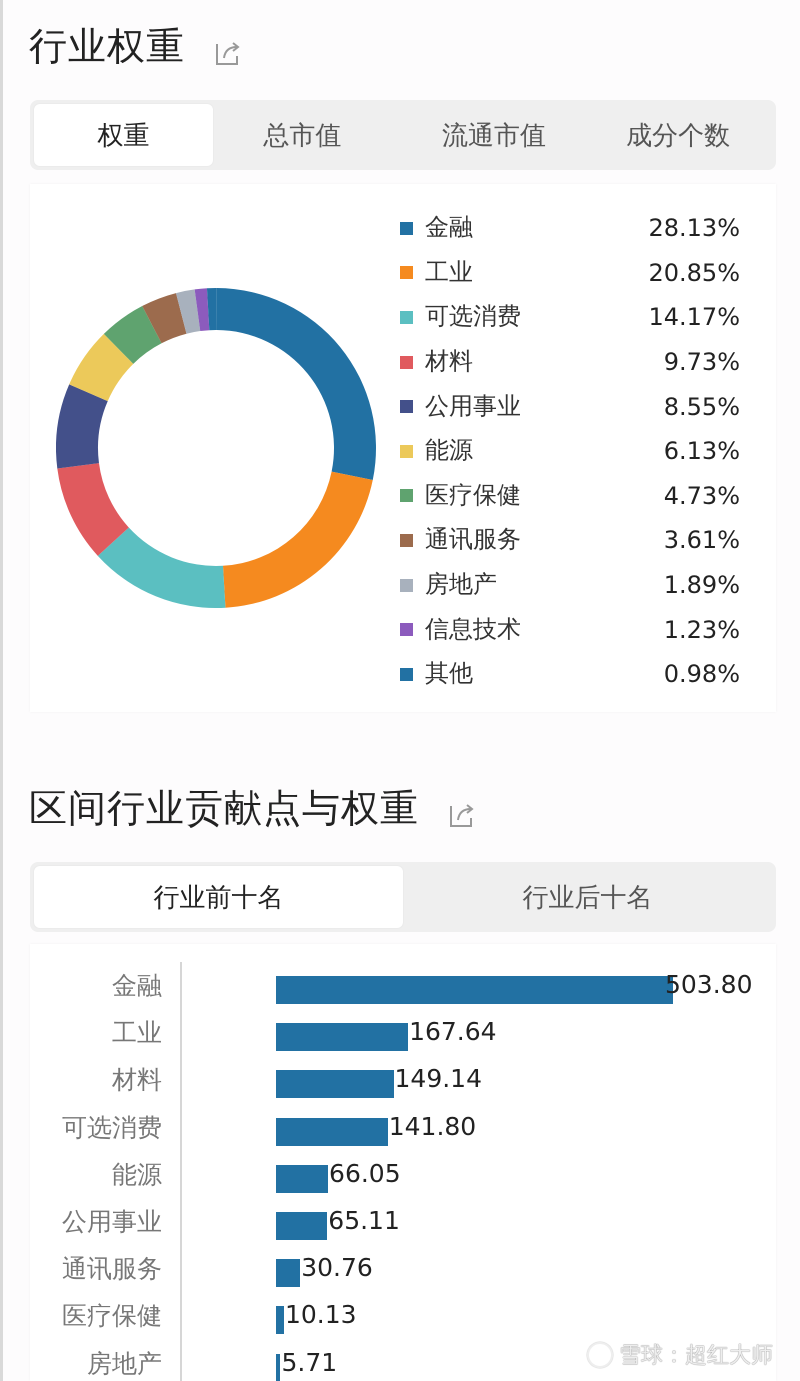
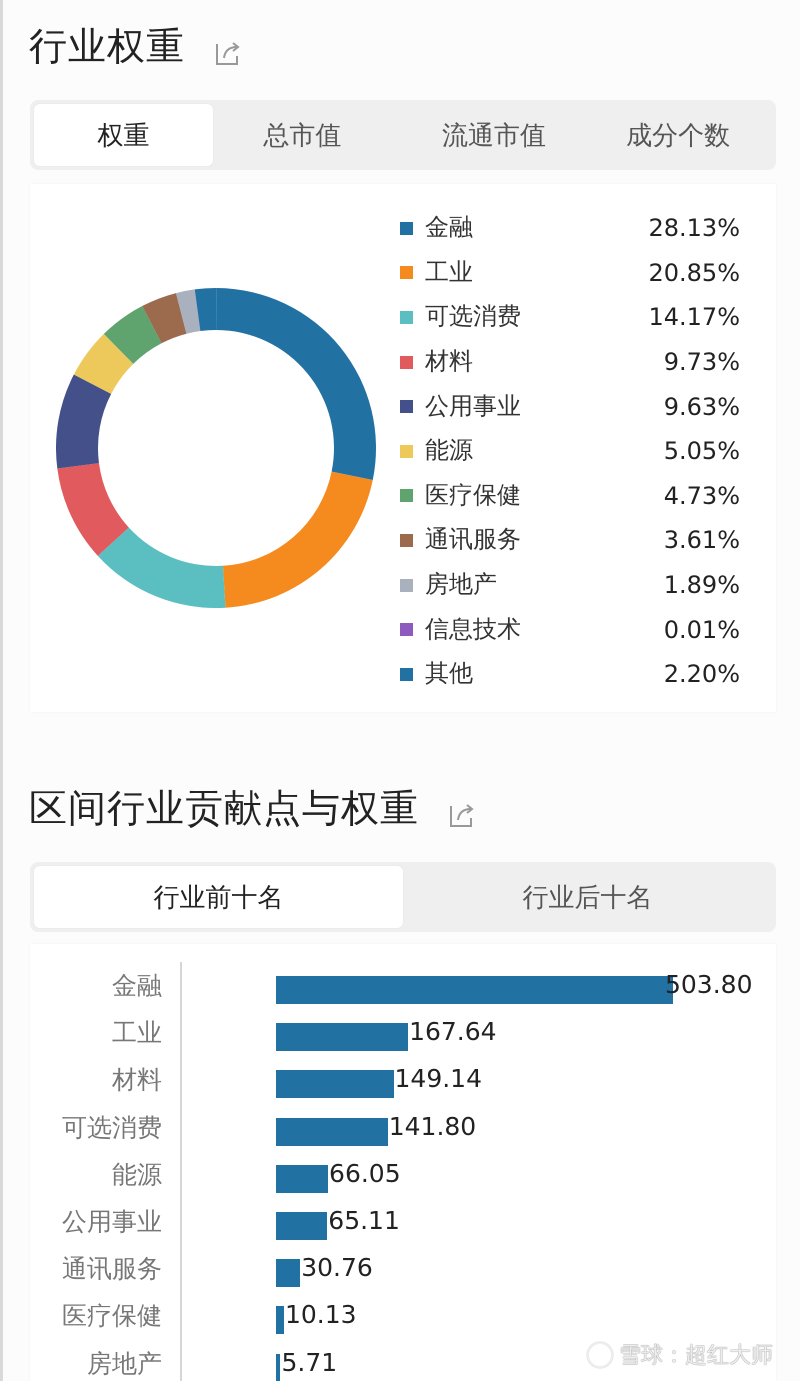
行业权重/公用事业: 8.55% -> 9.63%
行业权重/能源: 6.13% -> 5.05%
行业权重/信息技术: 1.23% -> 0.01%
行业权重/其他: 0.98% -> 2.20%
